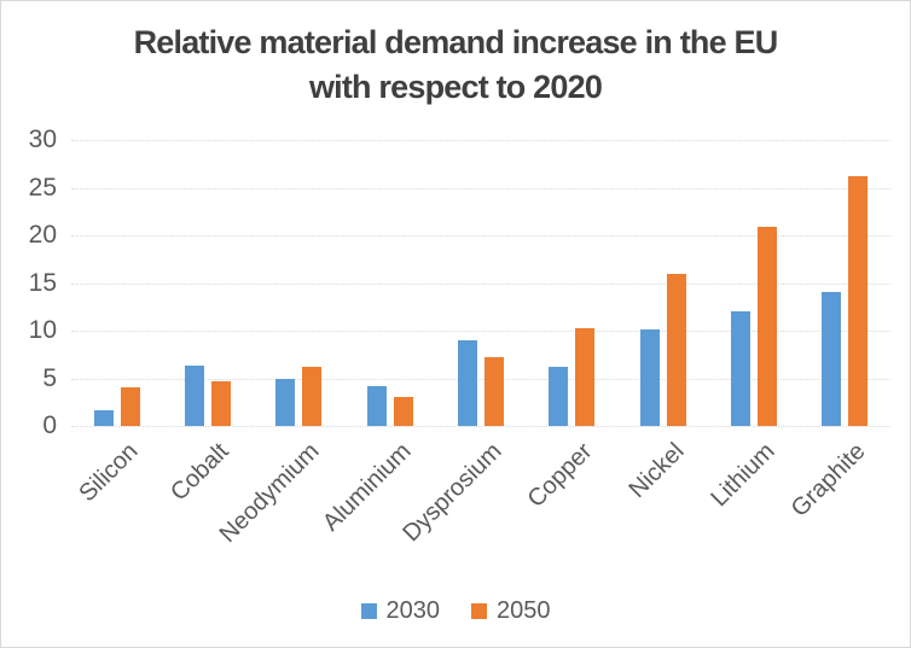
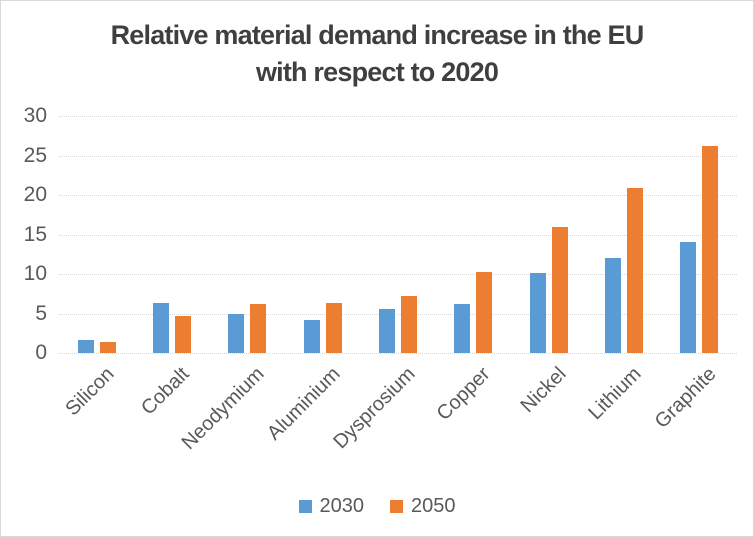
2050/Silicon: 4 -> 1
2050/Aluminium: 3 -> 6
2030/Dysprosium: 9 -> 6
